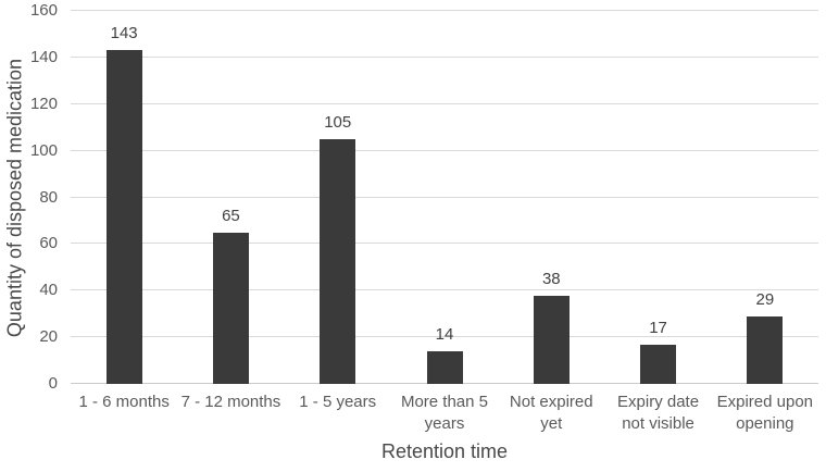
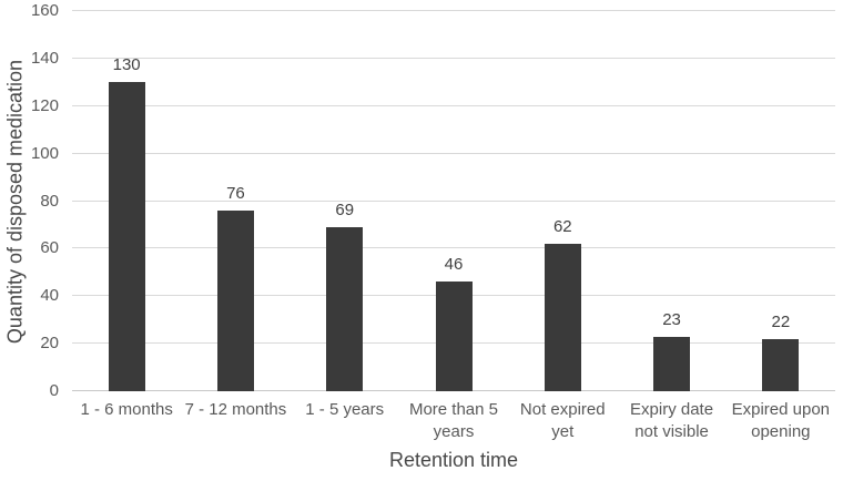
1 - 6 months: 143 -> 130
7 - 12 months: 65 -> 76
1 - 5 years: 105 -> 69
More than 5 years: 14 -> 46
Not expired yet: 38 -> 62
Expiry date not visible: 17 -> 23
Expired upon opening: 29 -> 22
